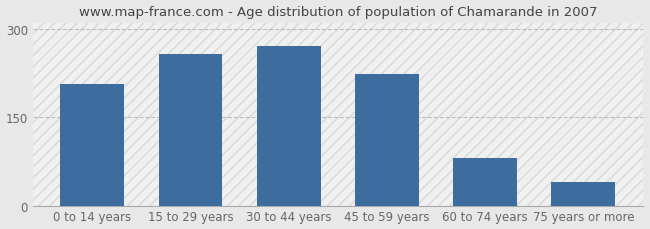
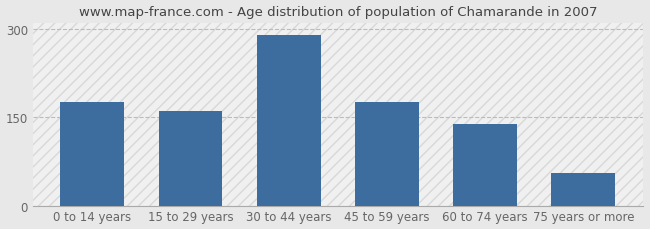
0 to 14 years: 206 -> 175
15 to 29 years: 258 -> 160
30 to 44 years: 270 -> 290
45 to 59 years: 224 -> 175
60 to 74 years: 80 -> 138
75 years or more: 40 -> 55
